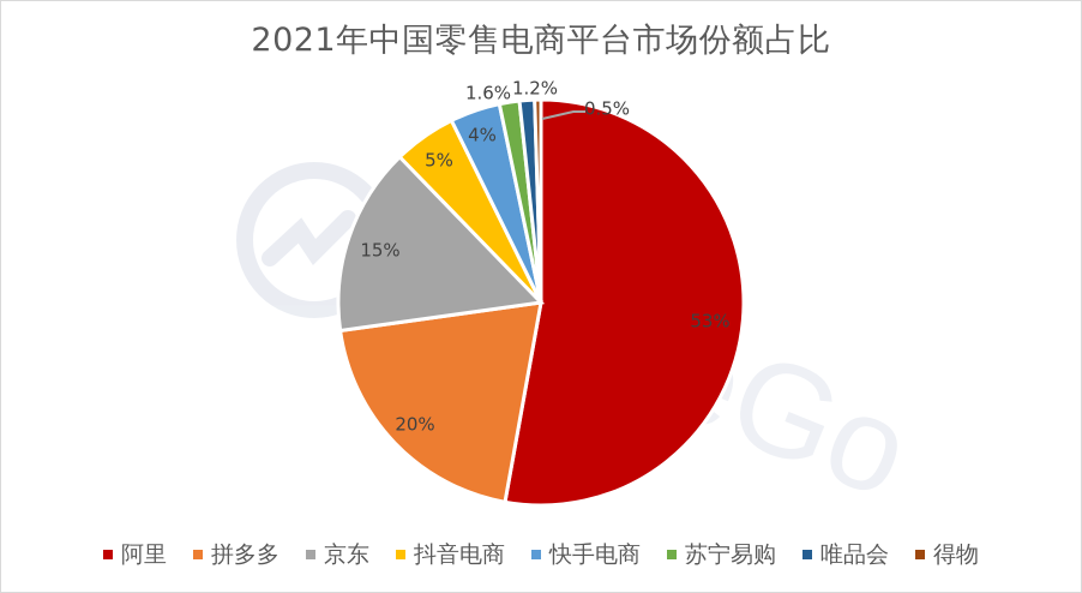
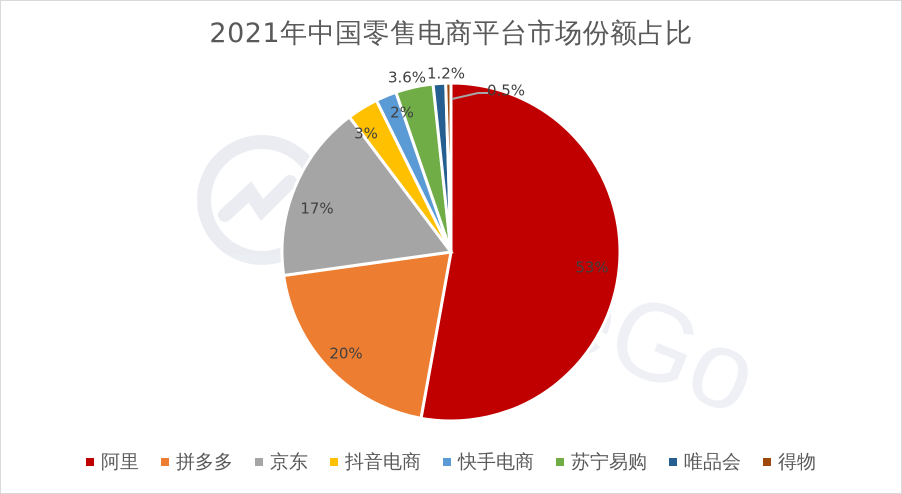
京东: 15% -> 17%
抖音电商: 5% -> 3%
快手电商: 4% -> 2%
苏宁易购: 1.6% -> 3.6%
